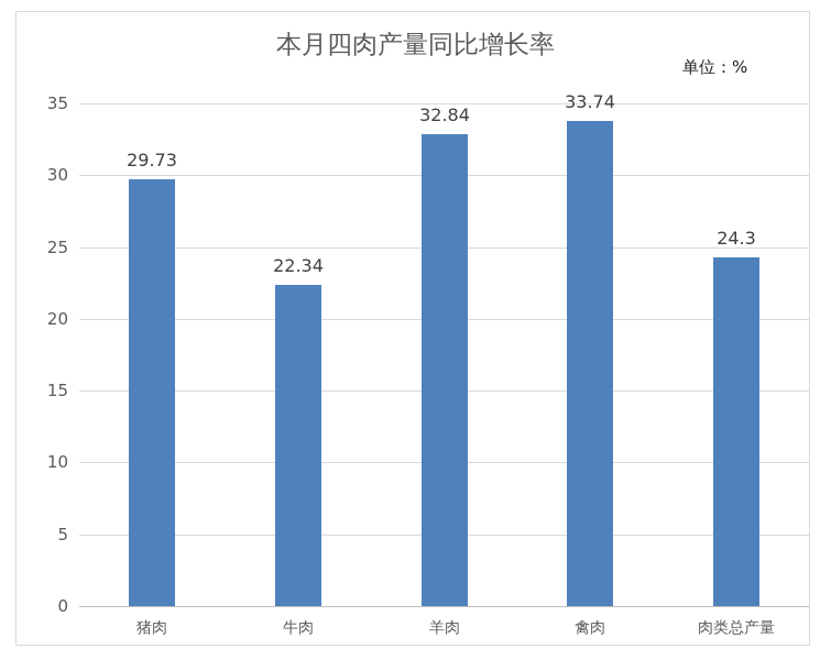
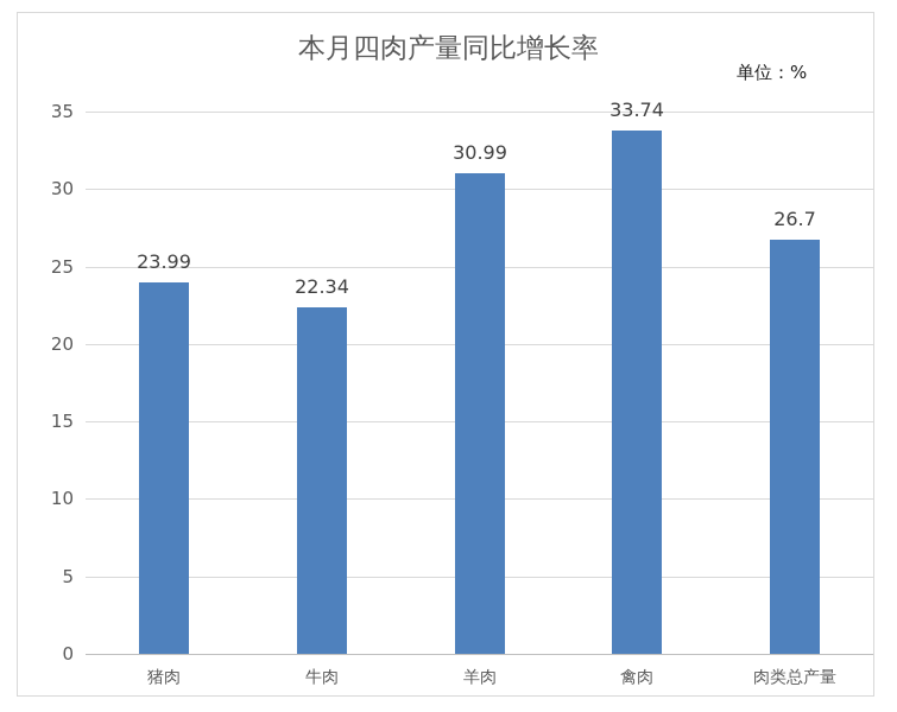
猪肉: 29.73 -> 23.99
羊肉: 32.84 -> 30.99
肉类总产量: 24.3 -> 26.7
